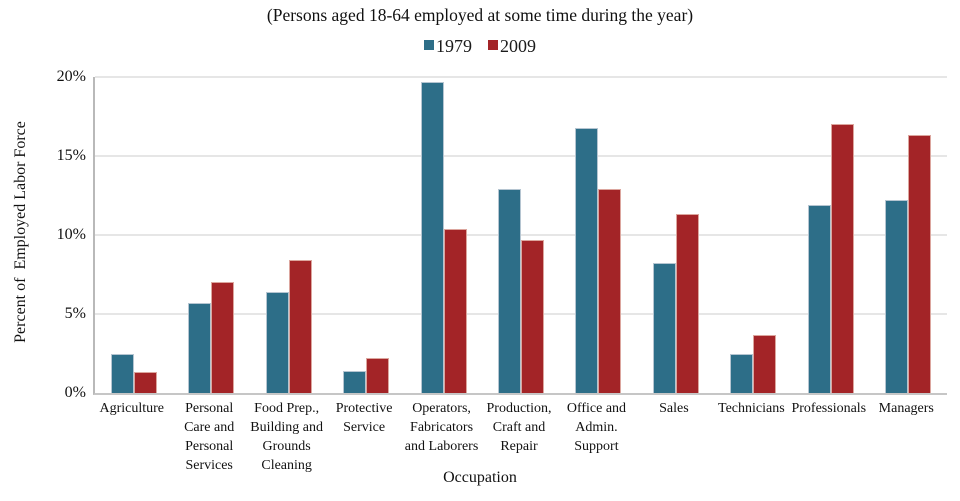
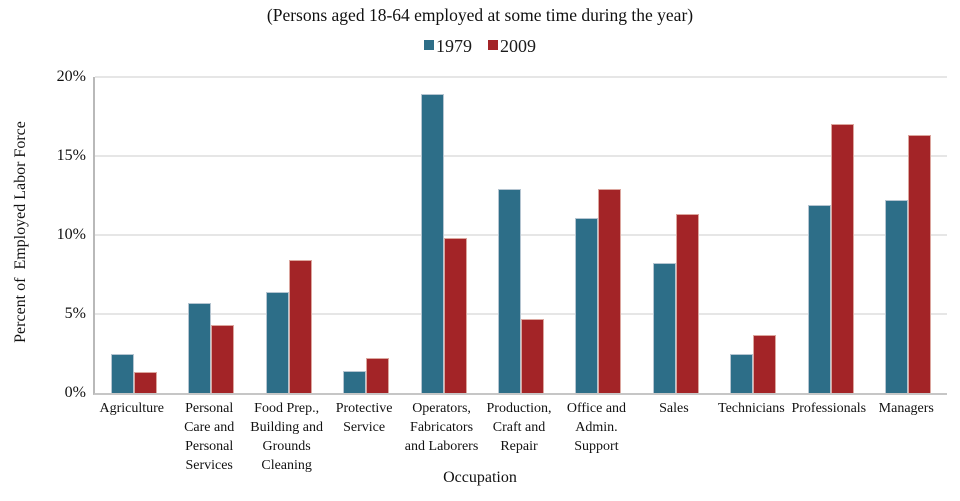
2009/Personal Care and Personal Services: 7.0% -> 4.3%
1979/Operators, Fabricators and Laborers: 19.7% -> 18.9%
2009/Operators, Fabricators and Laborers: 10.4% -> 9.8%
2009/Production, Craft and Repair: 9.7% -> 4.7%
1979/Office and Admin. Support: 16.8% -> 11.1%
